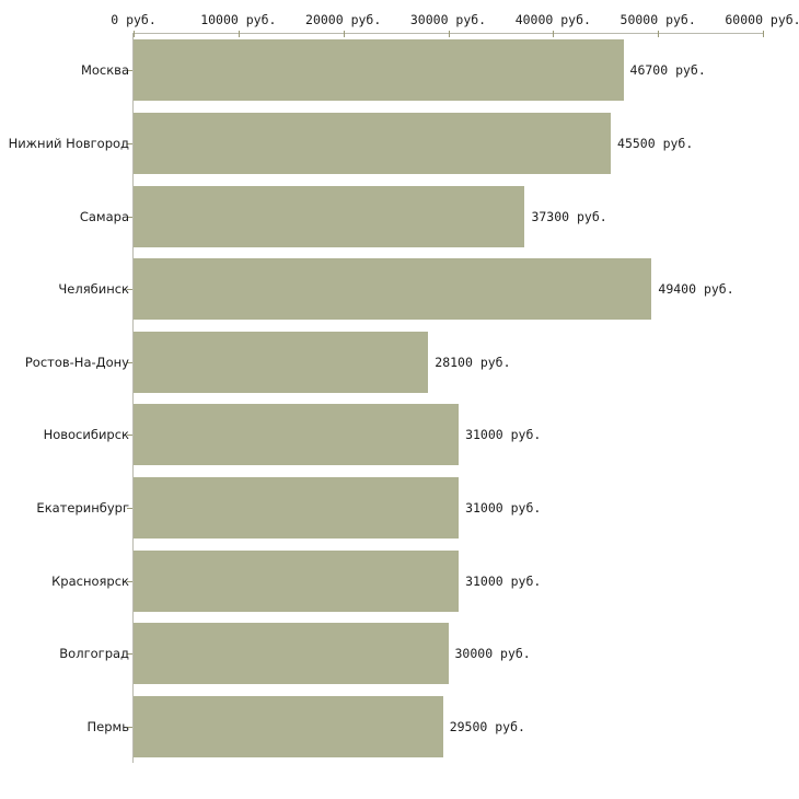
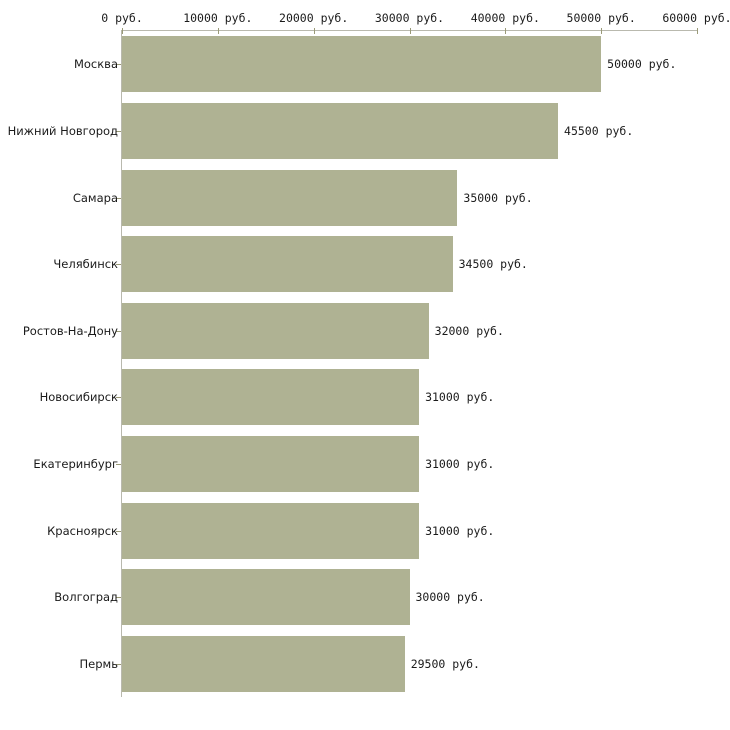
Москва: 46700 -> 50000
Самара: 37300 -> 35000
Челябинск: 49400 -> 34500
Ростов-На-Дону: 28100 -> 32000
